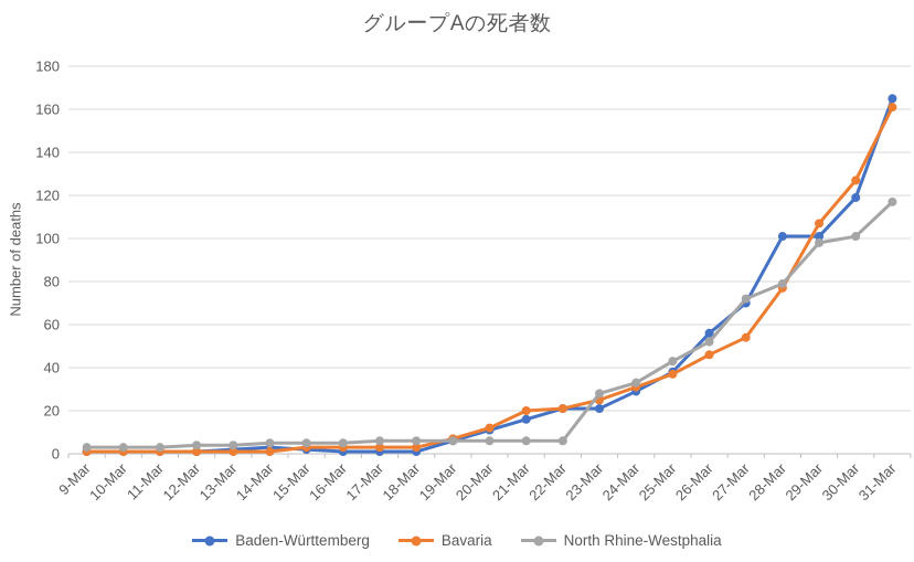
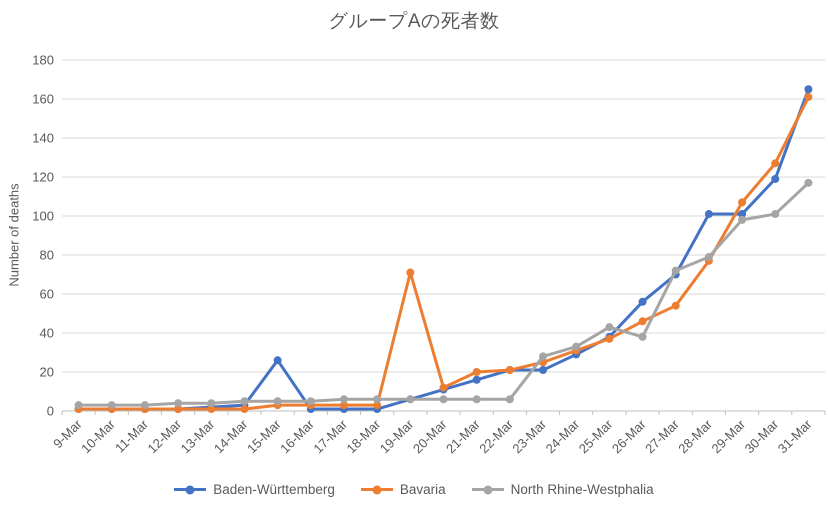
Baden-Württemberg/15-Mar: 2 -> 26
Bavaria/19-Mar: 7 -> 71
North Rhine-Westphalia/26-Mar: 52 -> 38
